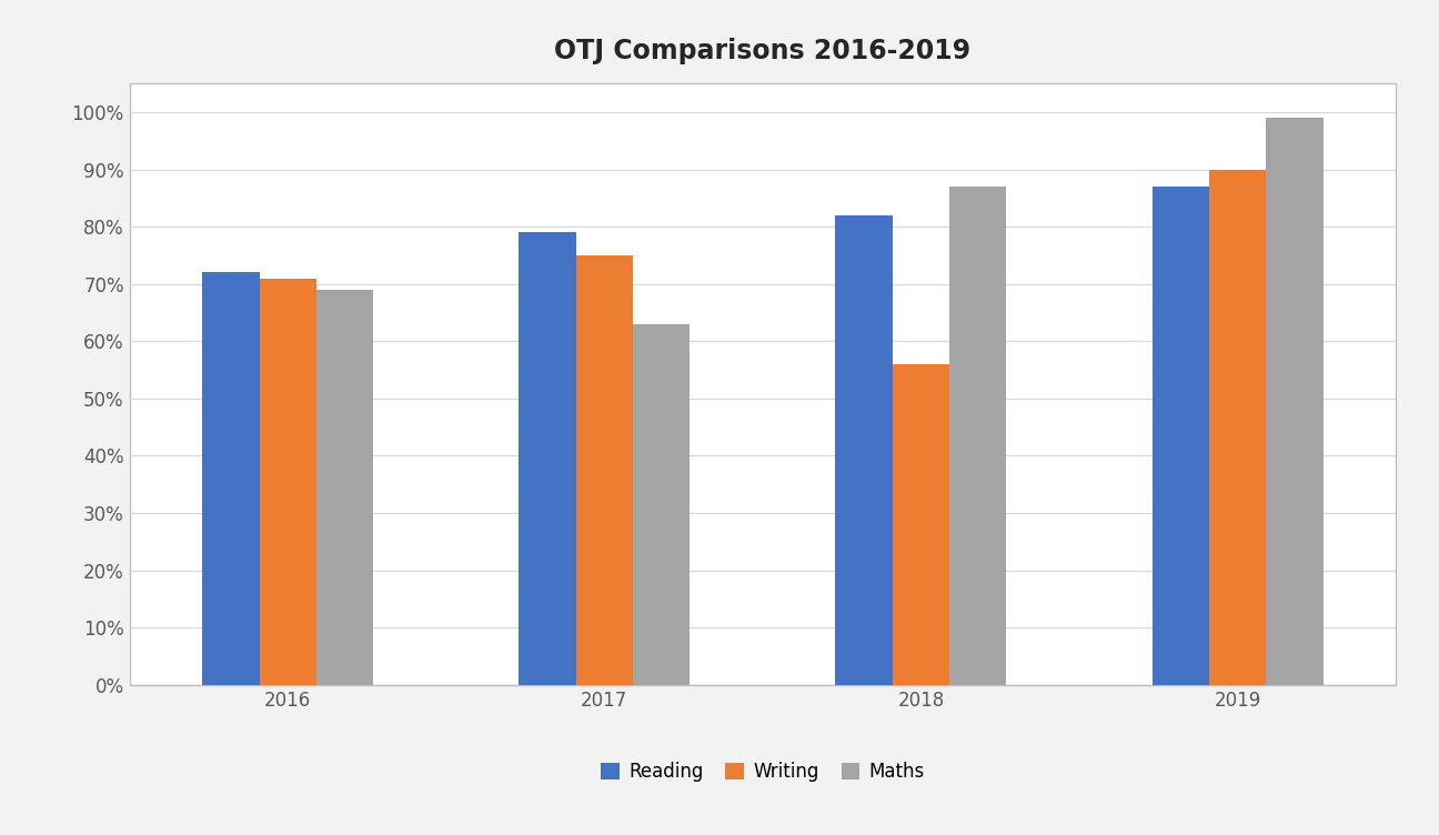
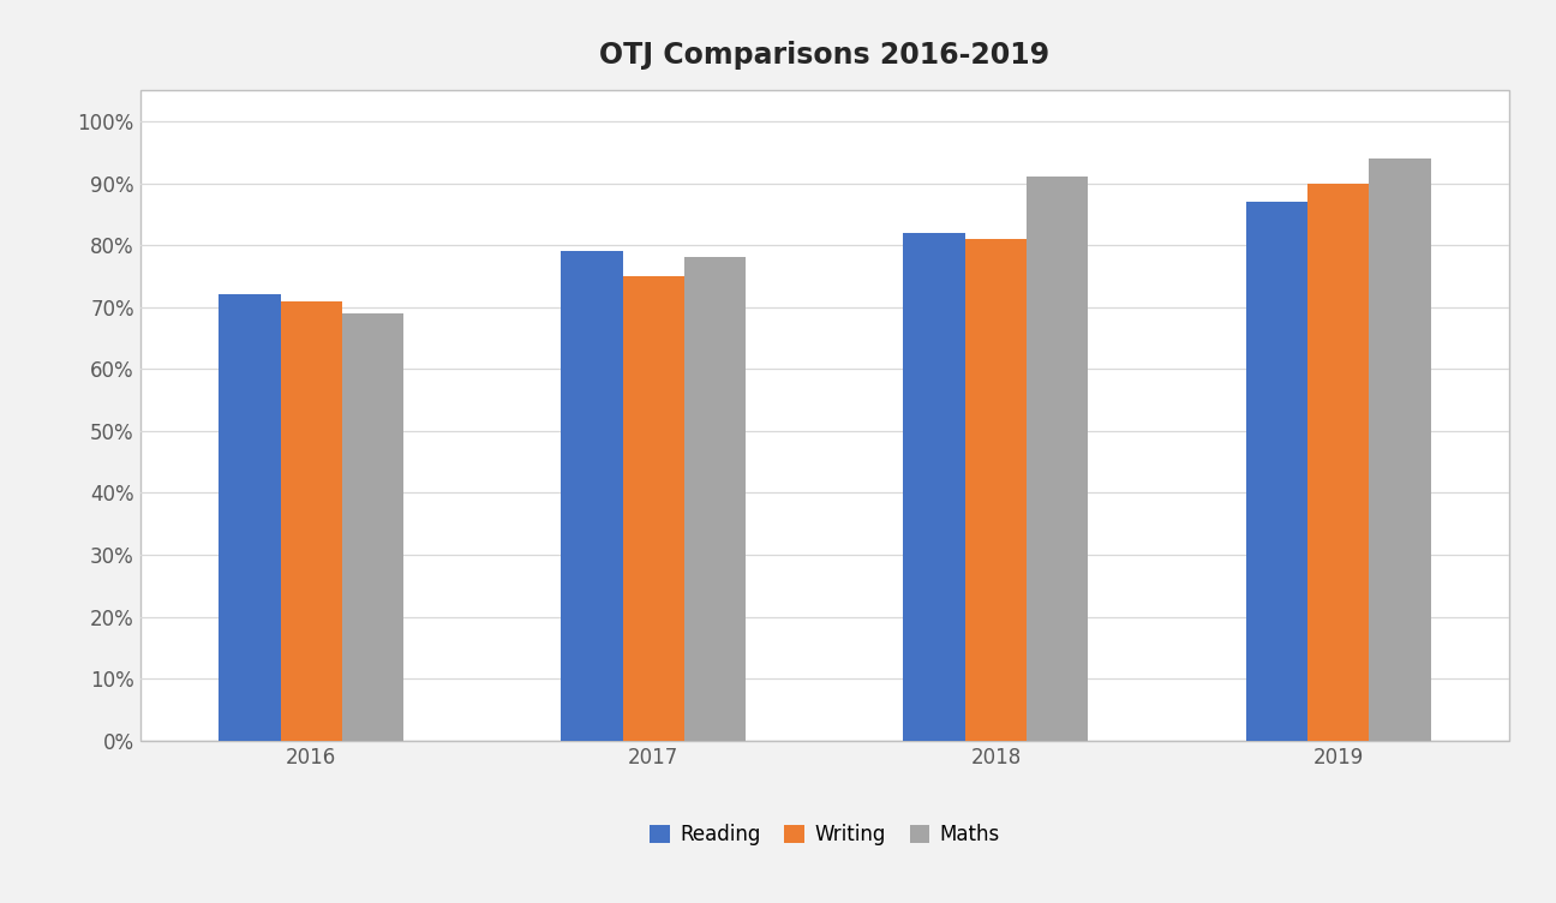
Maths/2017: 63% -> 78%
Writing/2018: 56% -> 81%
Maths/2018: 87% -> 91%
Maths/2019: 99% -> 94%
